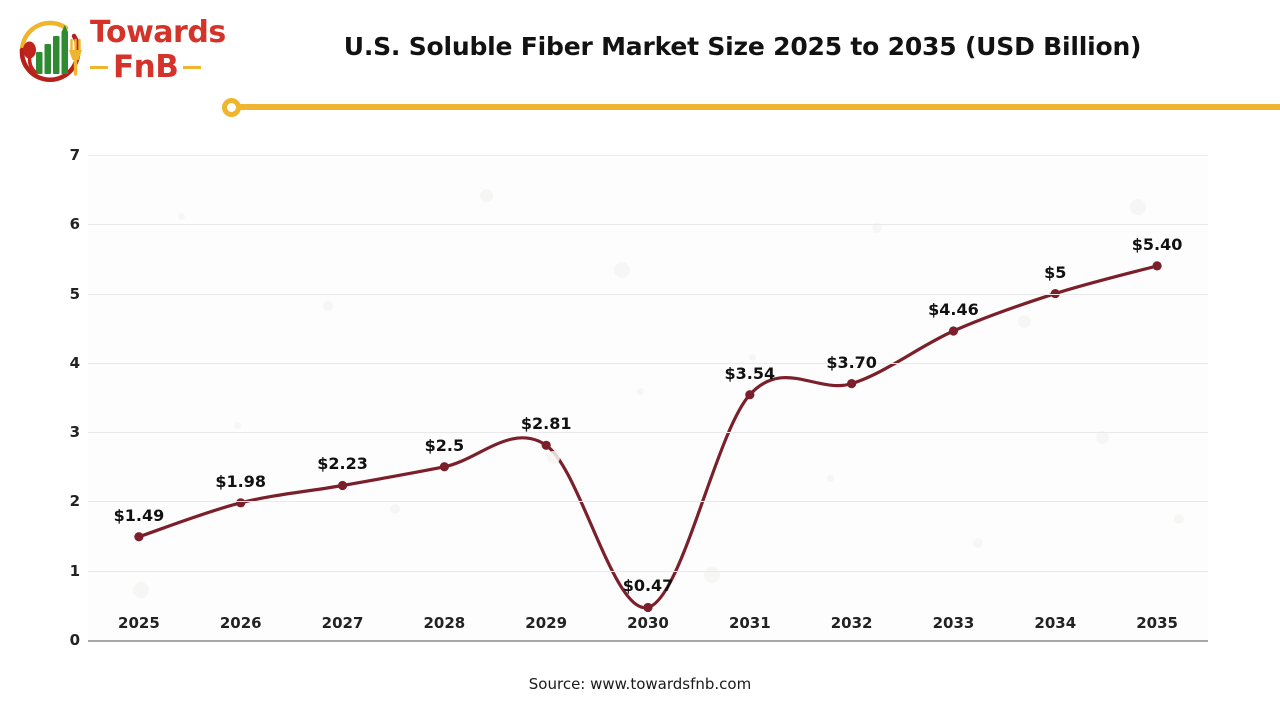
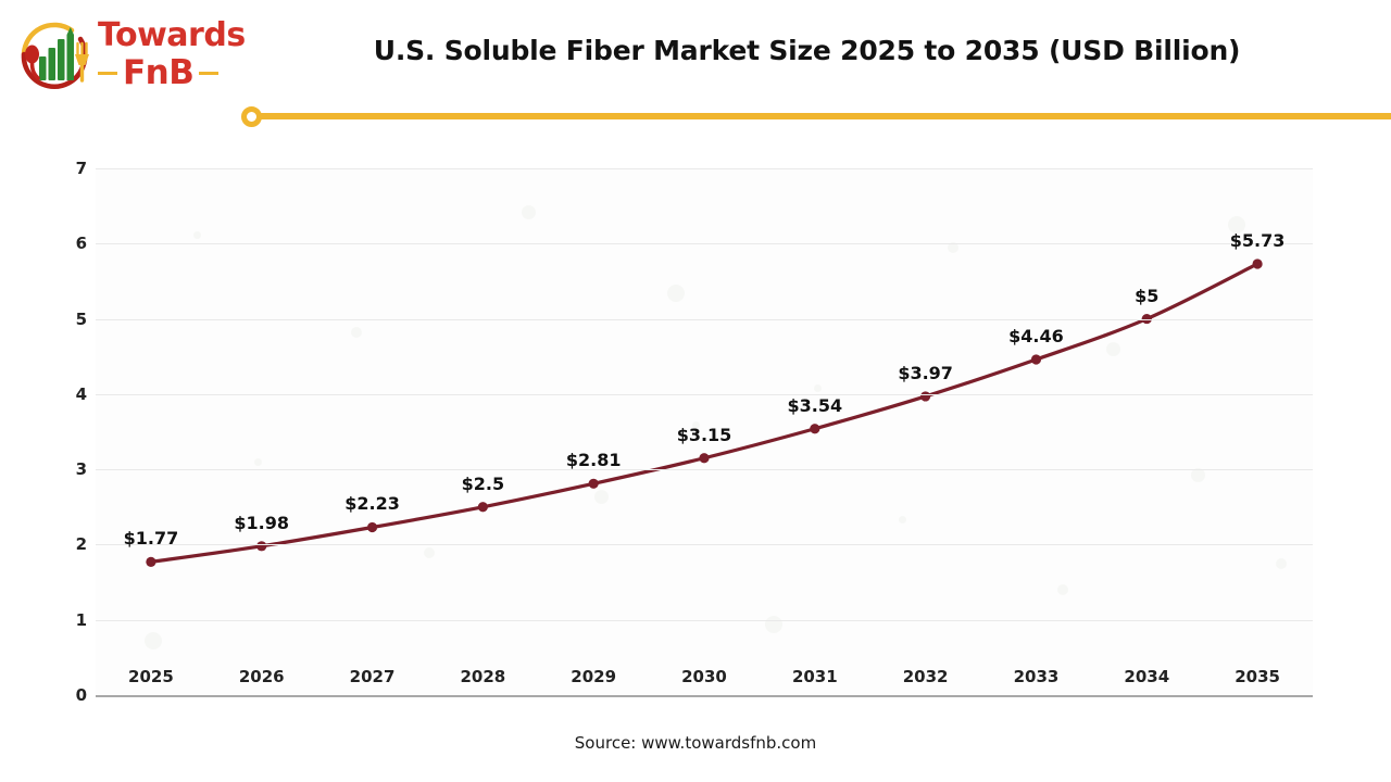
2025: $1.49 -> $1.77
2030: $0.47 -> $3.15
2032: $3.70 -> $3.97
2035: $5.40 -> $5.73
